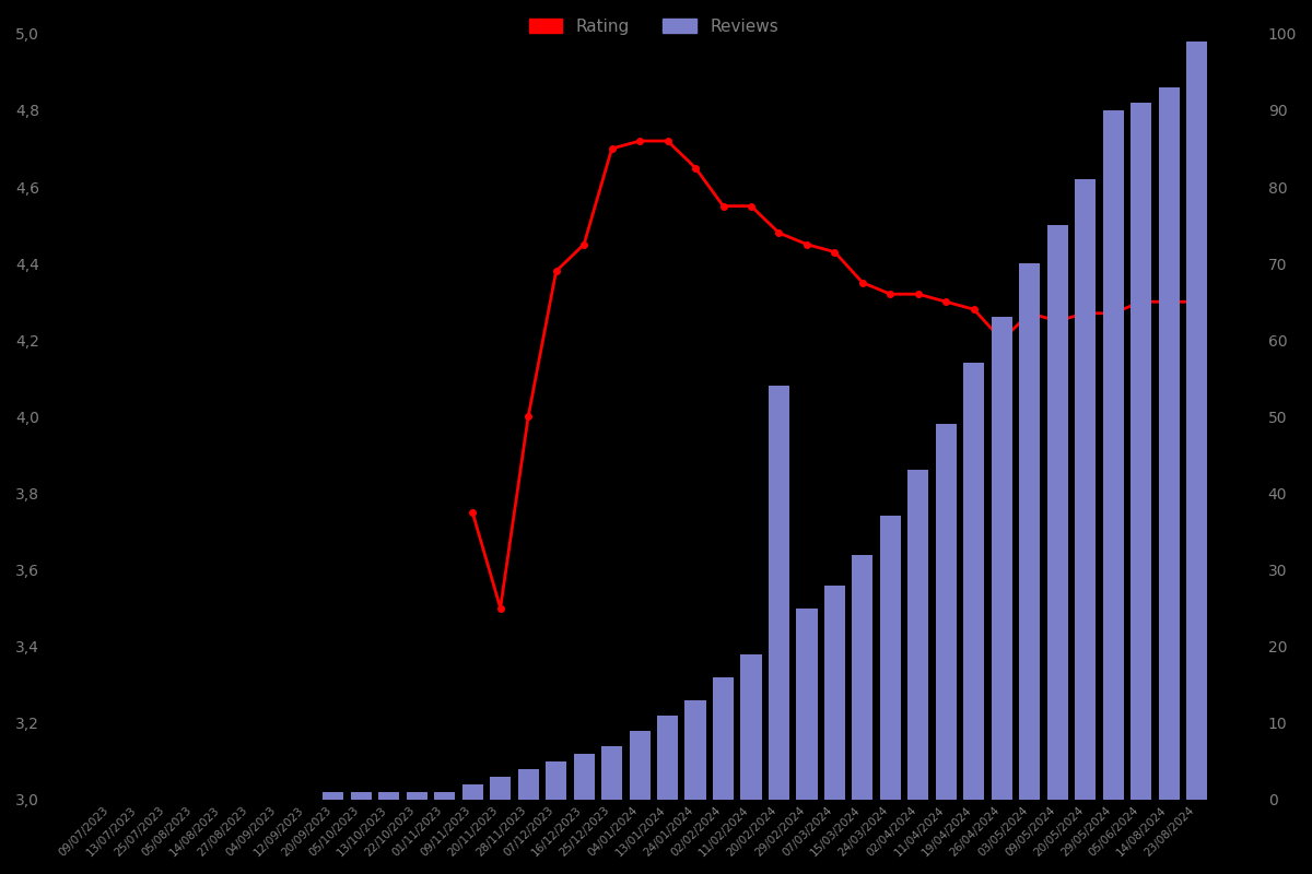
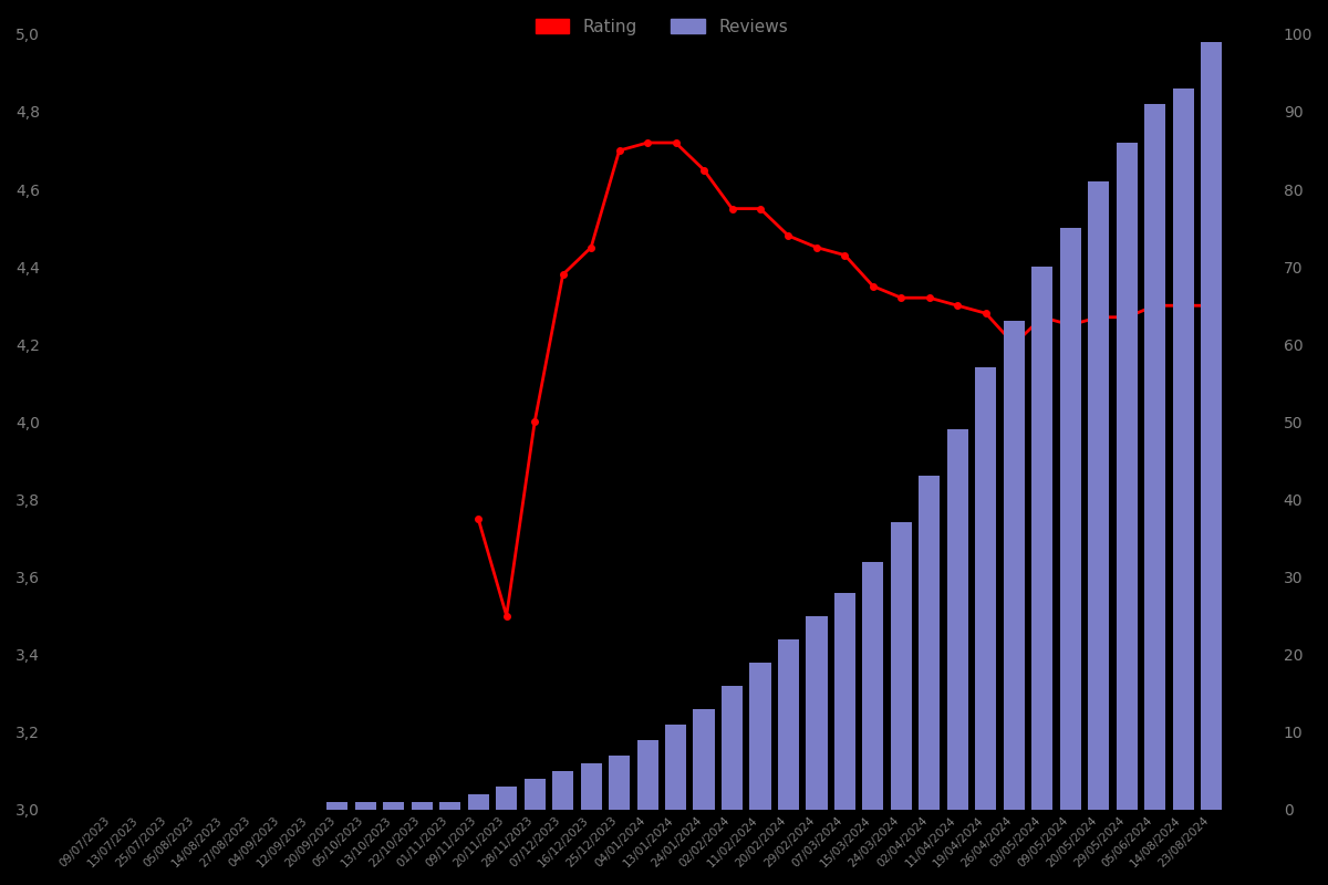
Reviews/20/02/2024: 54 -> 22
Reviews/29/05/2024: 90 -> 86
